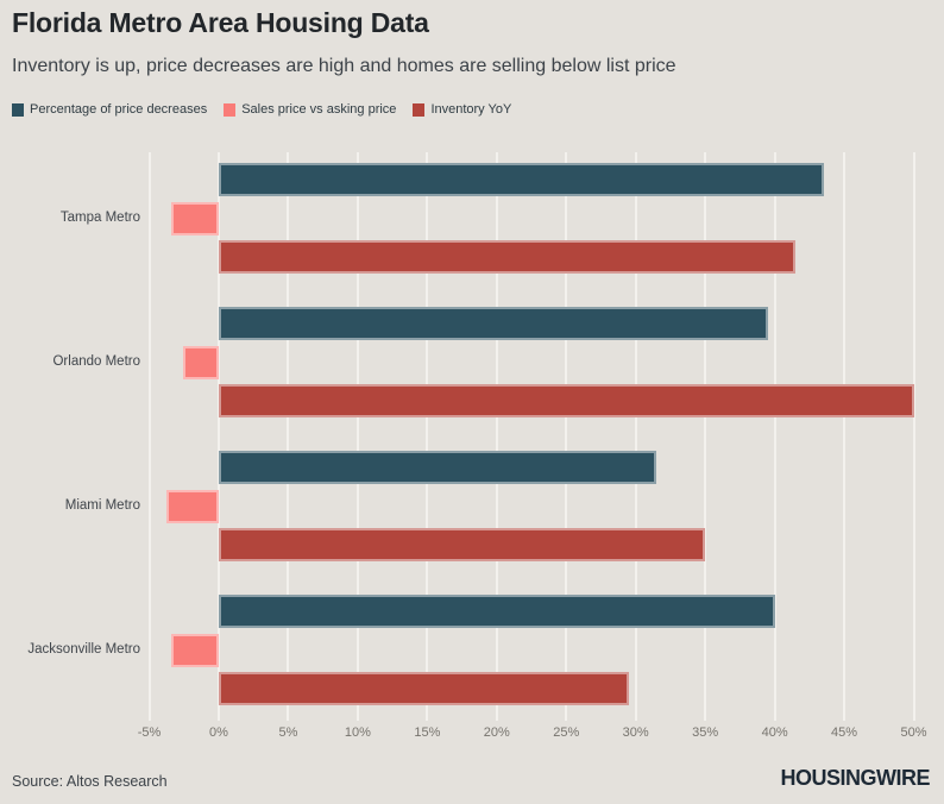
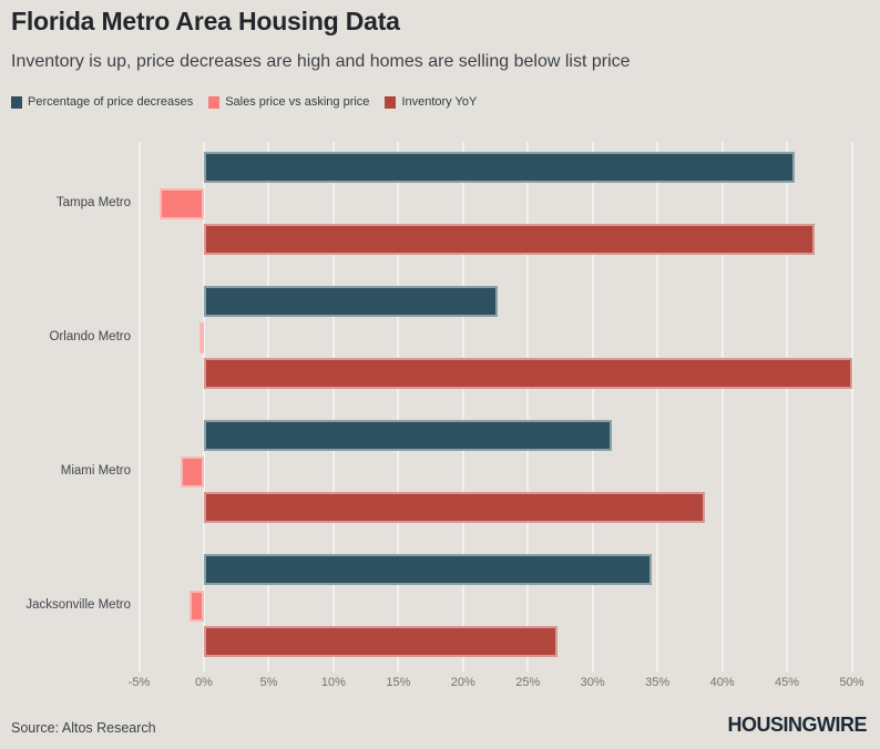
Percentage of price decreases/Tampa Metro: 43.5% -> 45.6%
Inventory YoY/Tampa Metro: 41.5% -> 47.1%
Percentage of price decreases/Orlando Metro: 39.5% -> 22.7%
Sales price vs asking price/Orlando Metro: -2.6% -> -0.3%
Sales price vs asking price/Miami Metro: -3.8% -> -1.8%
Inventory YoY/Miami Metro: 35.0% -> 38.7%
Percentage of price decreases/Jacksonville Metro: 40.0% -> 34.6%
Sales price vs asking price/Jacksonville Metro: -3.4% -> -1.1%
Inventory YoY/Jacksonville Metro: 29.5% -> 27.3%
